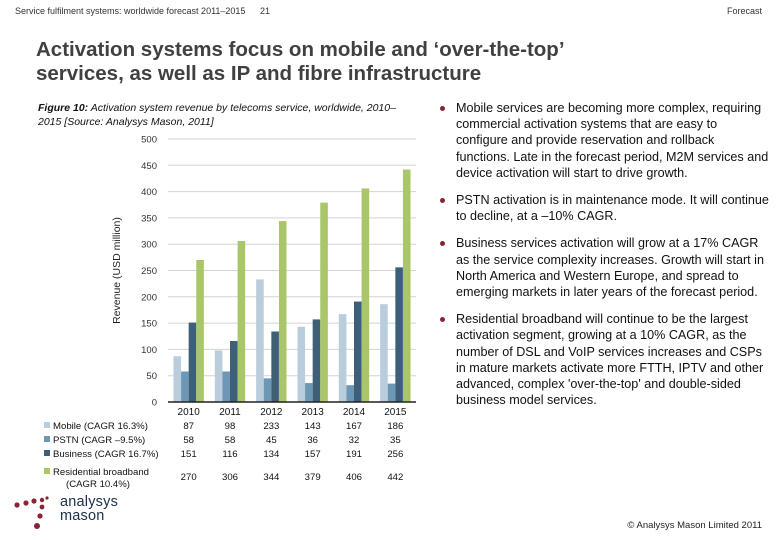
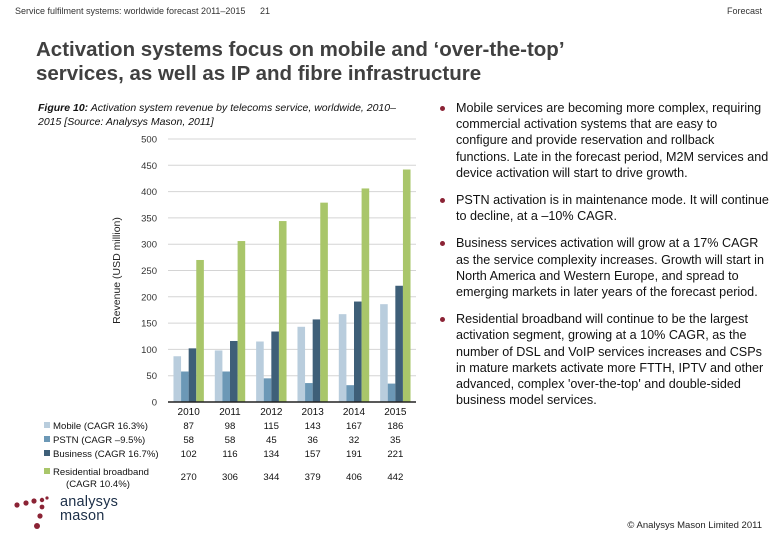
Business (CAGR 16.7%)/2010: 151 -> 102
Mobile (CAGR 16.3%)/2012: 233 -> 115
Business (CAGR 16.7%)/2015: 256 -> 221
